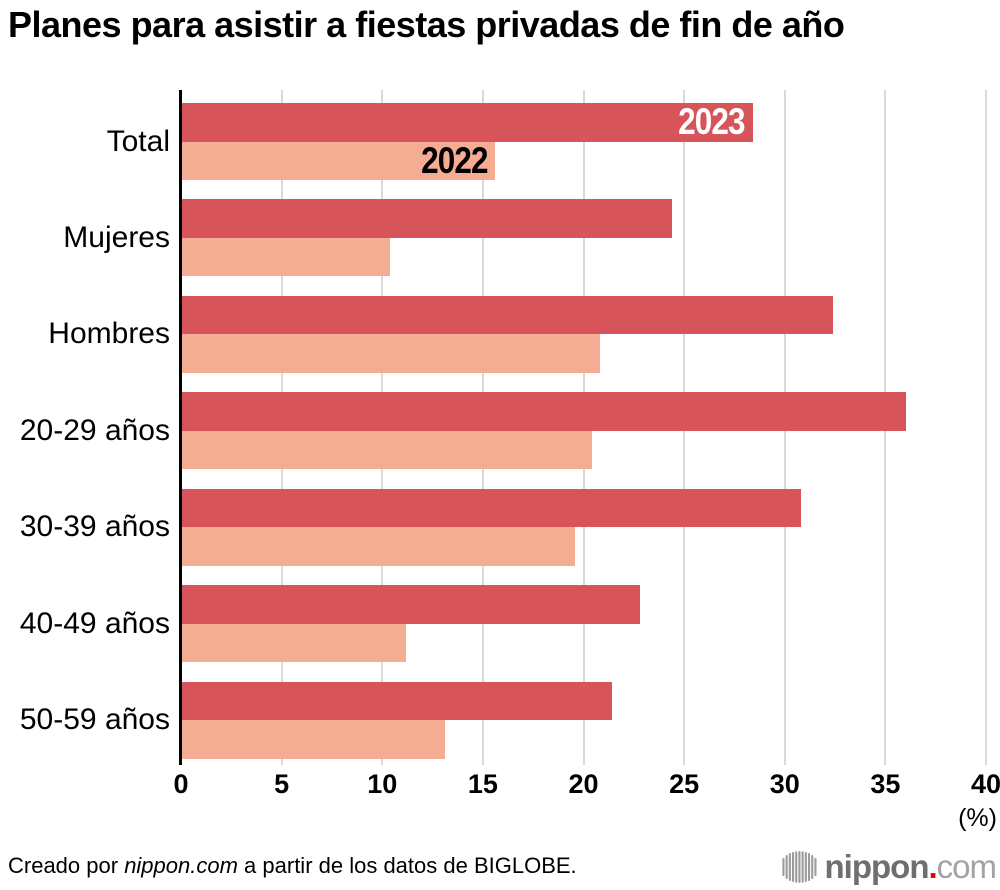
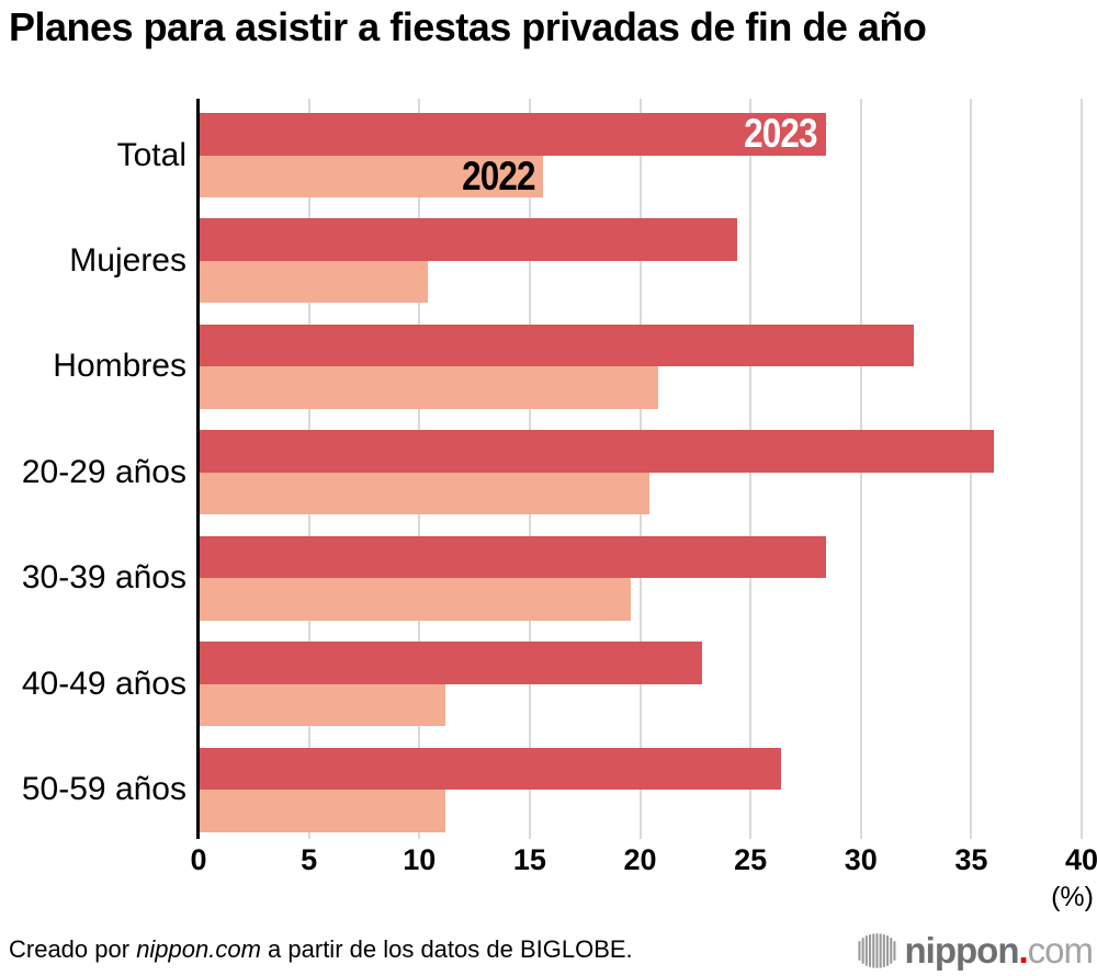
2023/30-39 años: 30.8 -> 28.4
2023/50-59 años: 21.4 -> 26.4
2022/50-59 años: 13.1 -> 11.2
